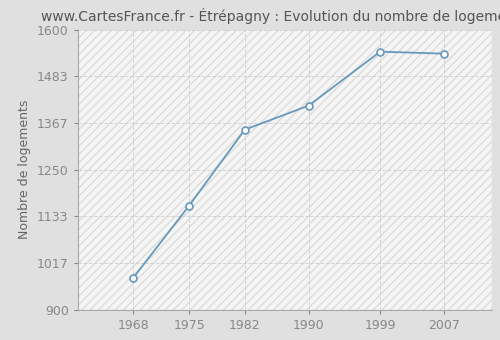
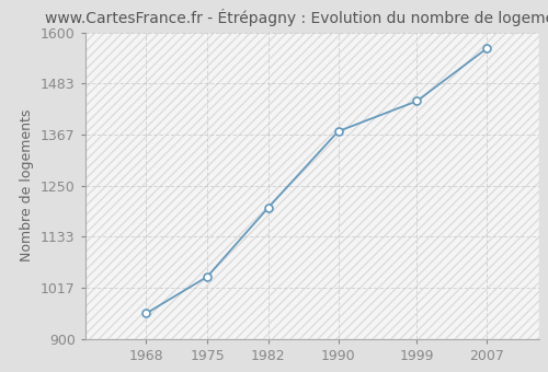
1968: 980 -> 958
1975: 1160 -> 1042
1982: 1350 -> 1200
1990: 1410 -> 1374
1999: 1545 -> 1443
2007: 1540 -> 1563
